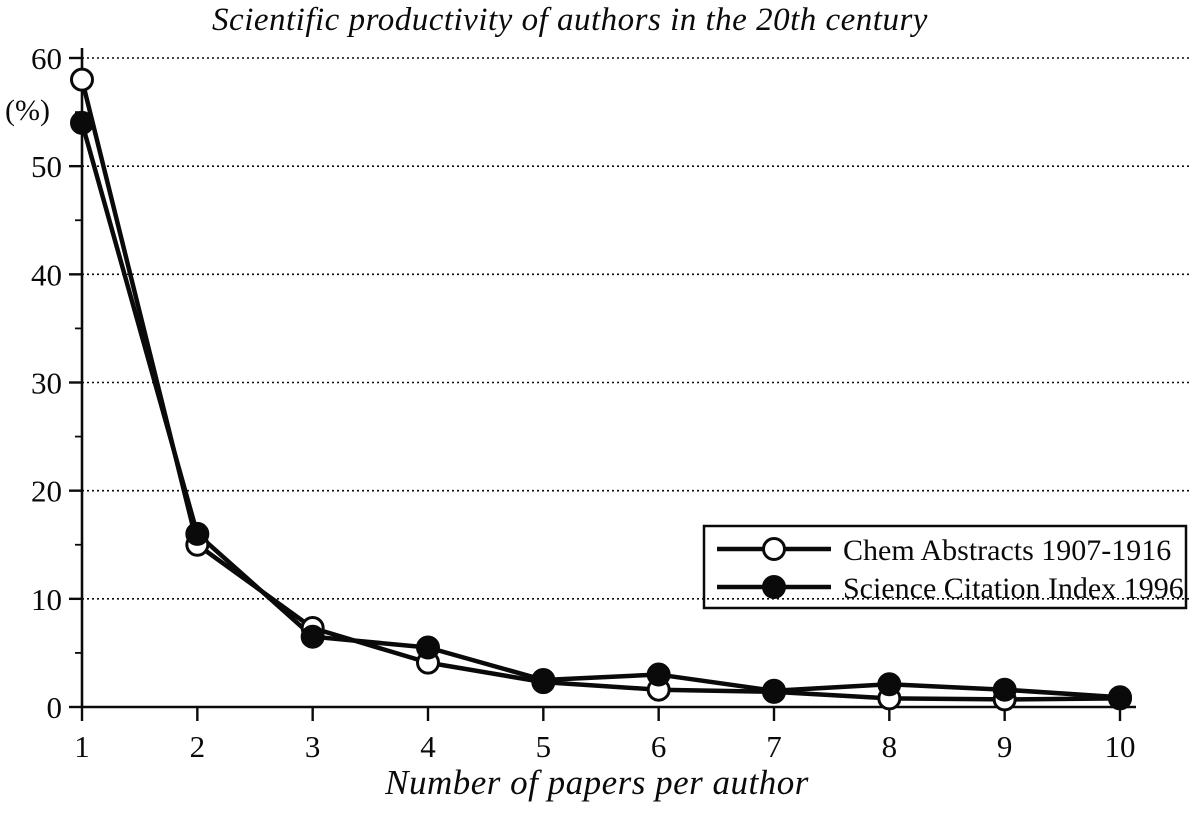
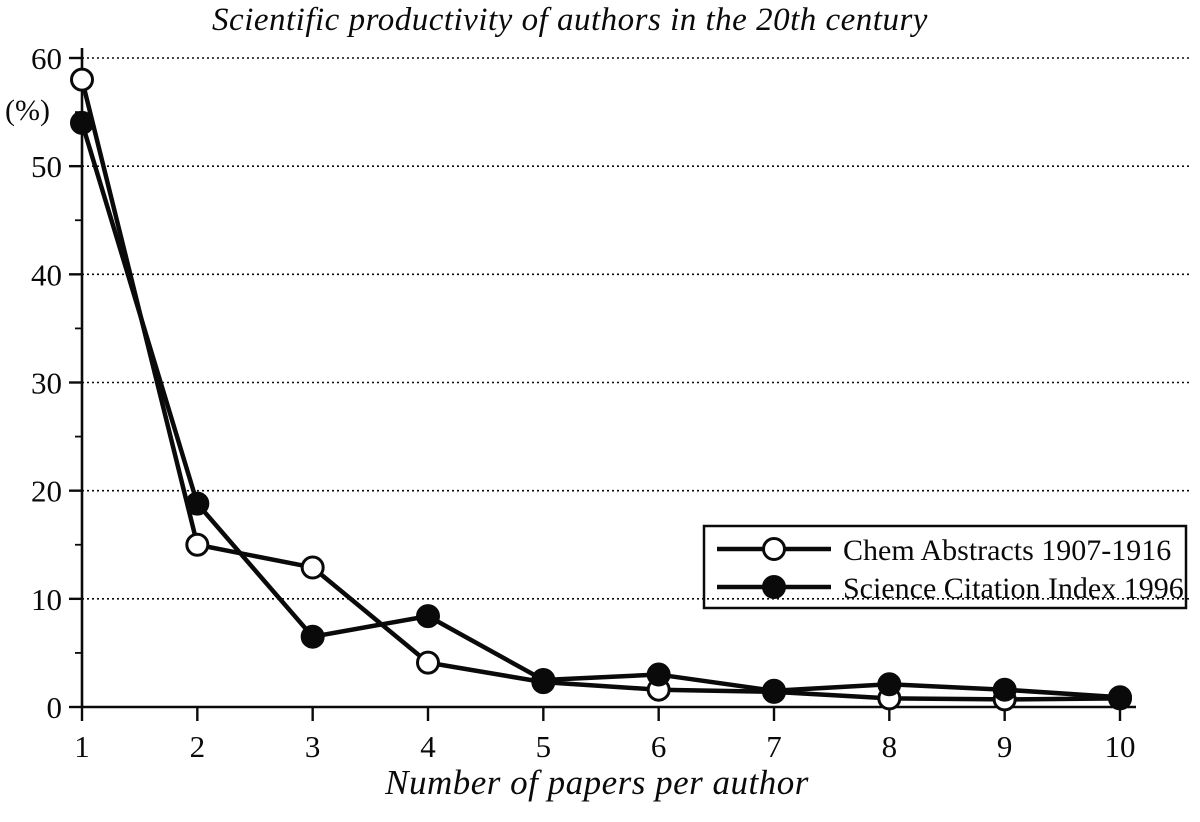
Science Citation Index 1996/2: 16.0 -> 18.8
Chem Abstracts 1907-1916/3: 7.3 -> 12.9
Science Citation Index 1996/4: 5.5 -> 8.4
